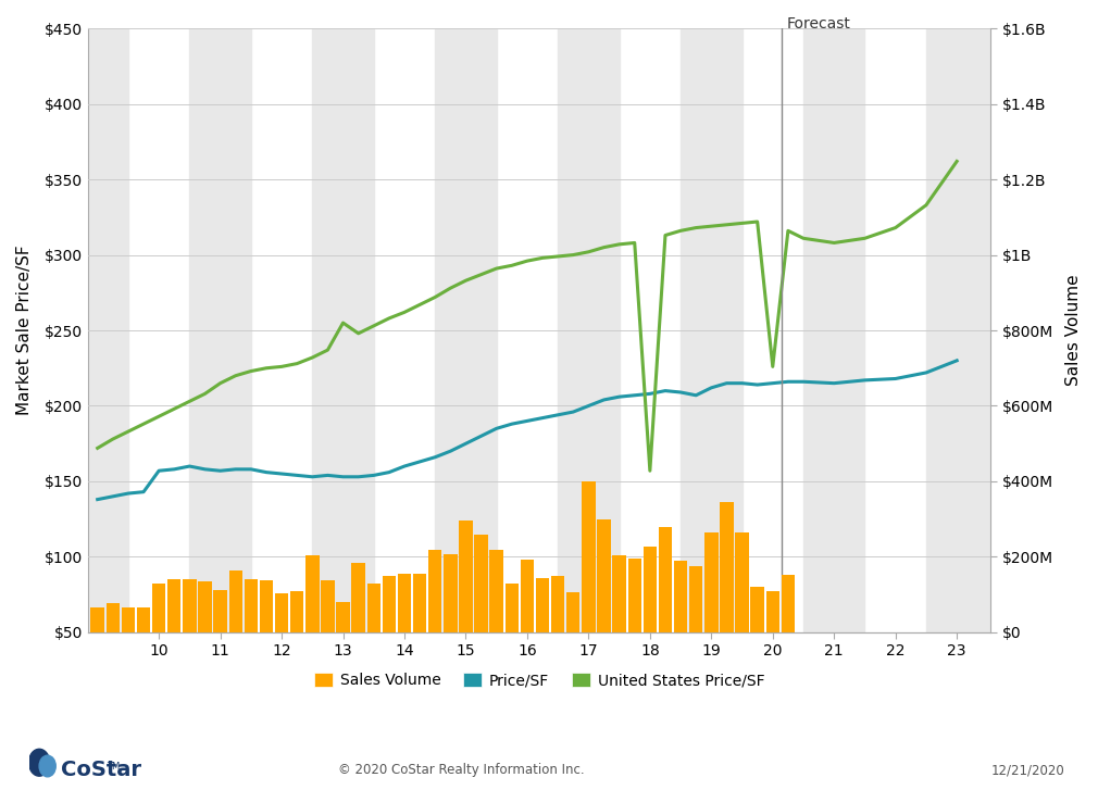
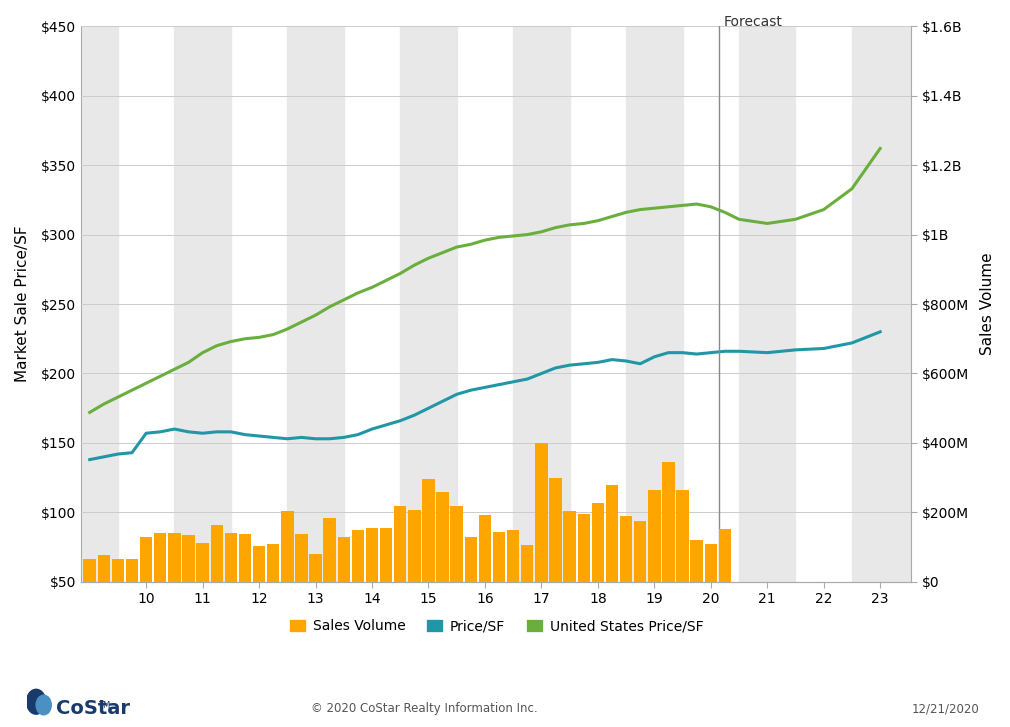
United States Price/SF/13: $255 -> $242
United States Price/SF/18: $157 -> $310
United States Price/SF/20: $226 -> $320
